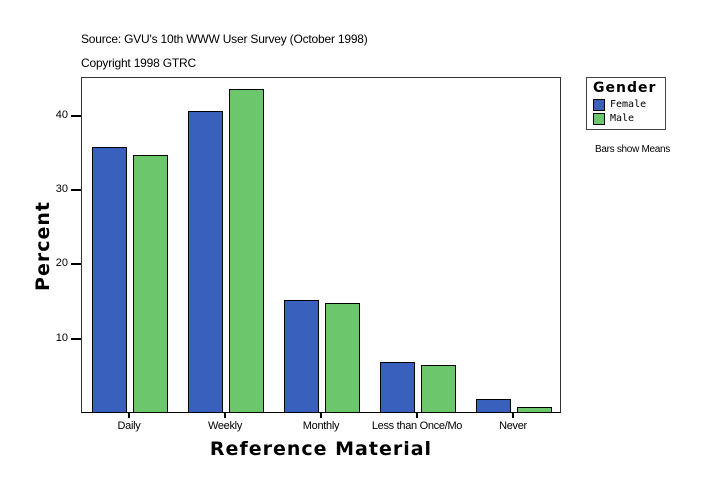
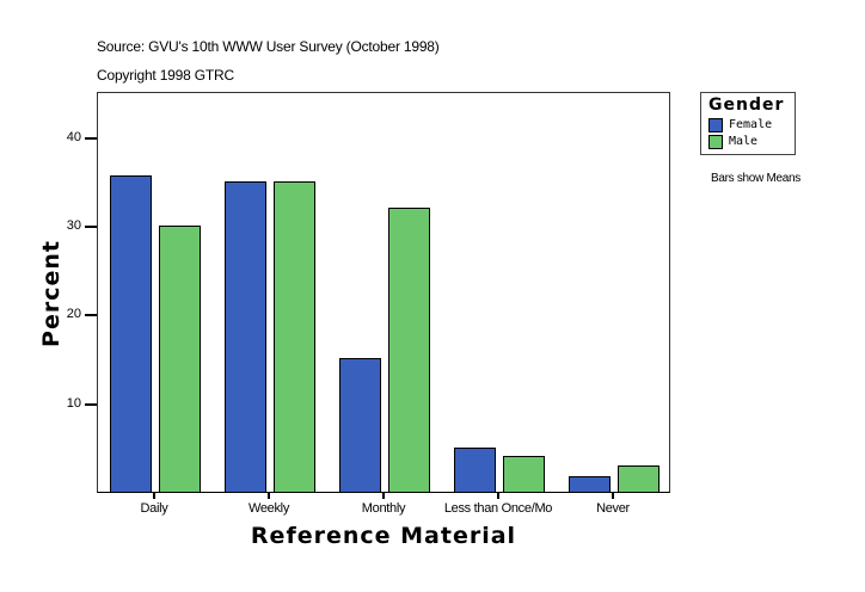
Male/Daily: 35 -> 30
Female/Weekly: 40 -> 35
Male/Weekly: 44 -> 35
Male/Monthly: 15 -> 32
Female/Less than Once/Mo: 7 -> 5
Male/Less than Once/Mo: 6 -> 4
Male/Never: 1 -> 3
